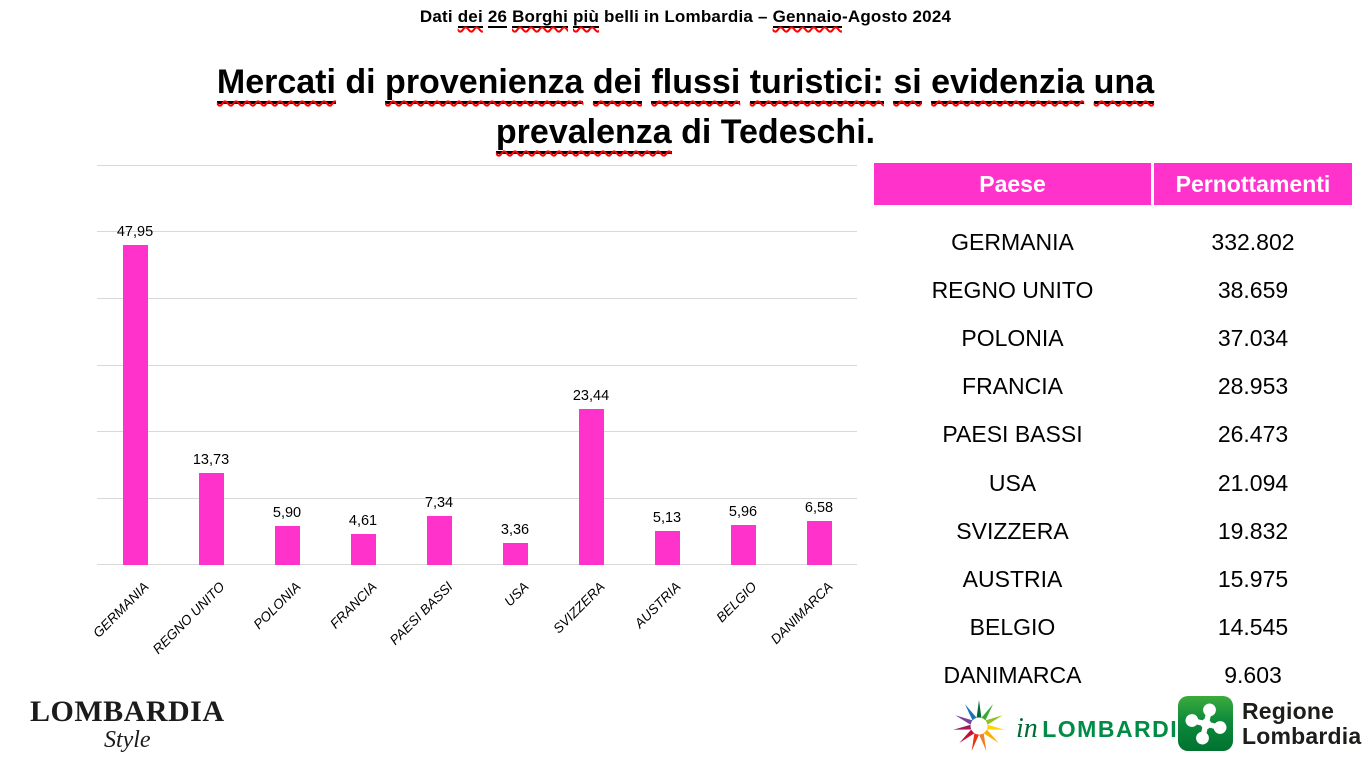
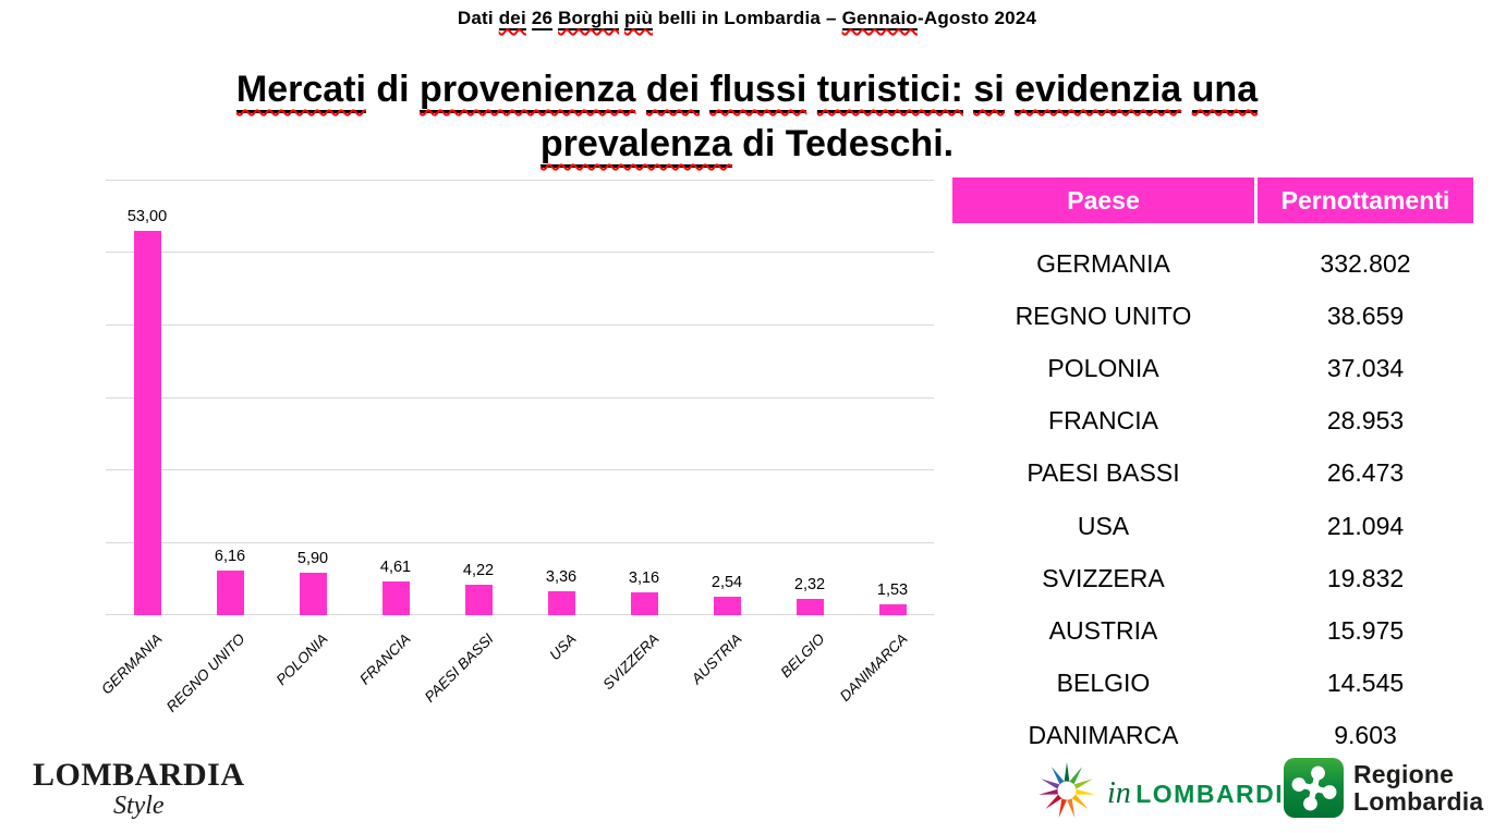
GERMANIA: 47,95 -> 53,00
REGNO UNITO: 13,73 -> 6,16
PAESI BASSI: 7,34 -> 4,22
SVIZZERA: 23,44 -> 3,16
AUSTRIA: 5,13 -> 2,54
BELGIO: 5,96 -> 2,32
DANIMARCA: 6,58 -> 1,53
